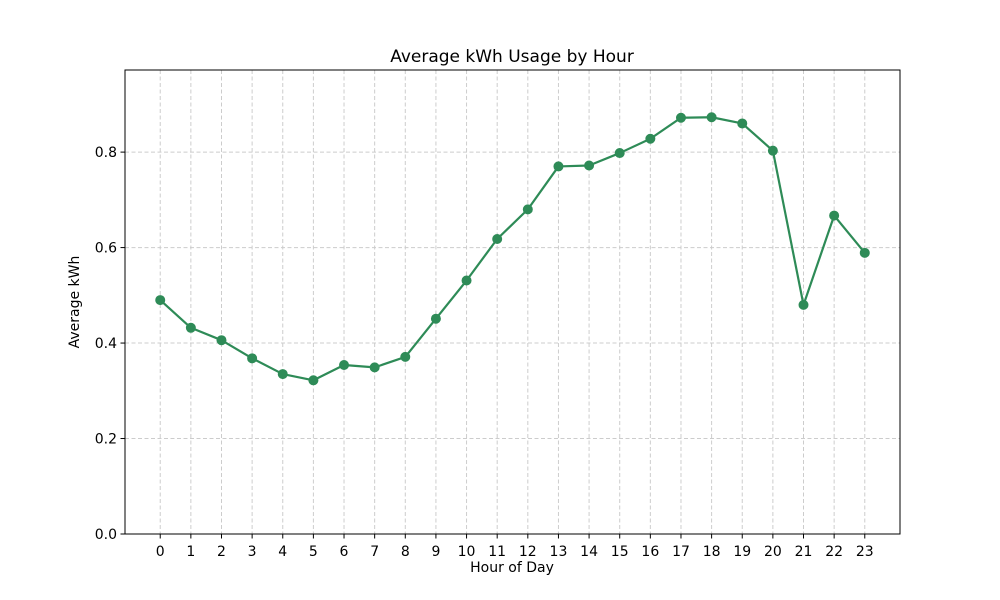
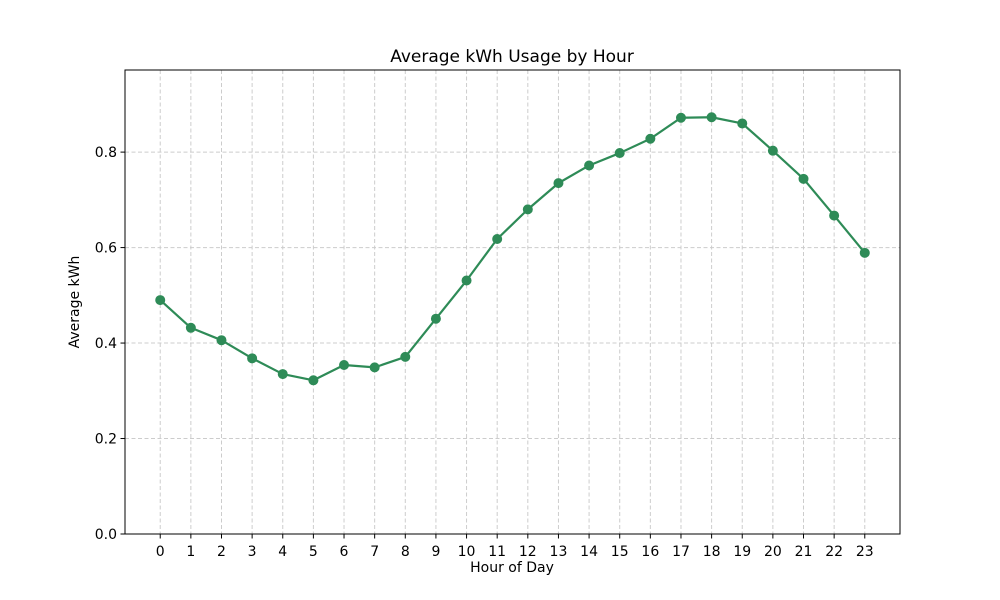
13: 0.77 -> 0.73
21: 0.48 -> 0.74
